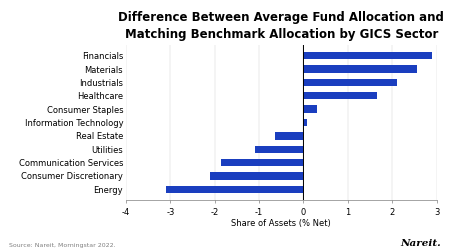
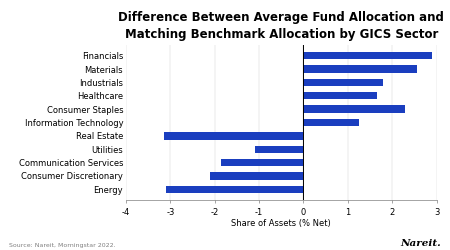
Industrials: 2.10 -> 1.80
Consumer Staples: 0.30 -> 2.30
Information Technology: 0.07 -> 1.25
Real Estate: -0.65 -> -3.15
